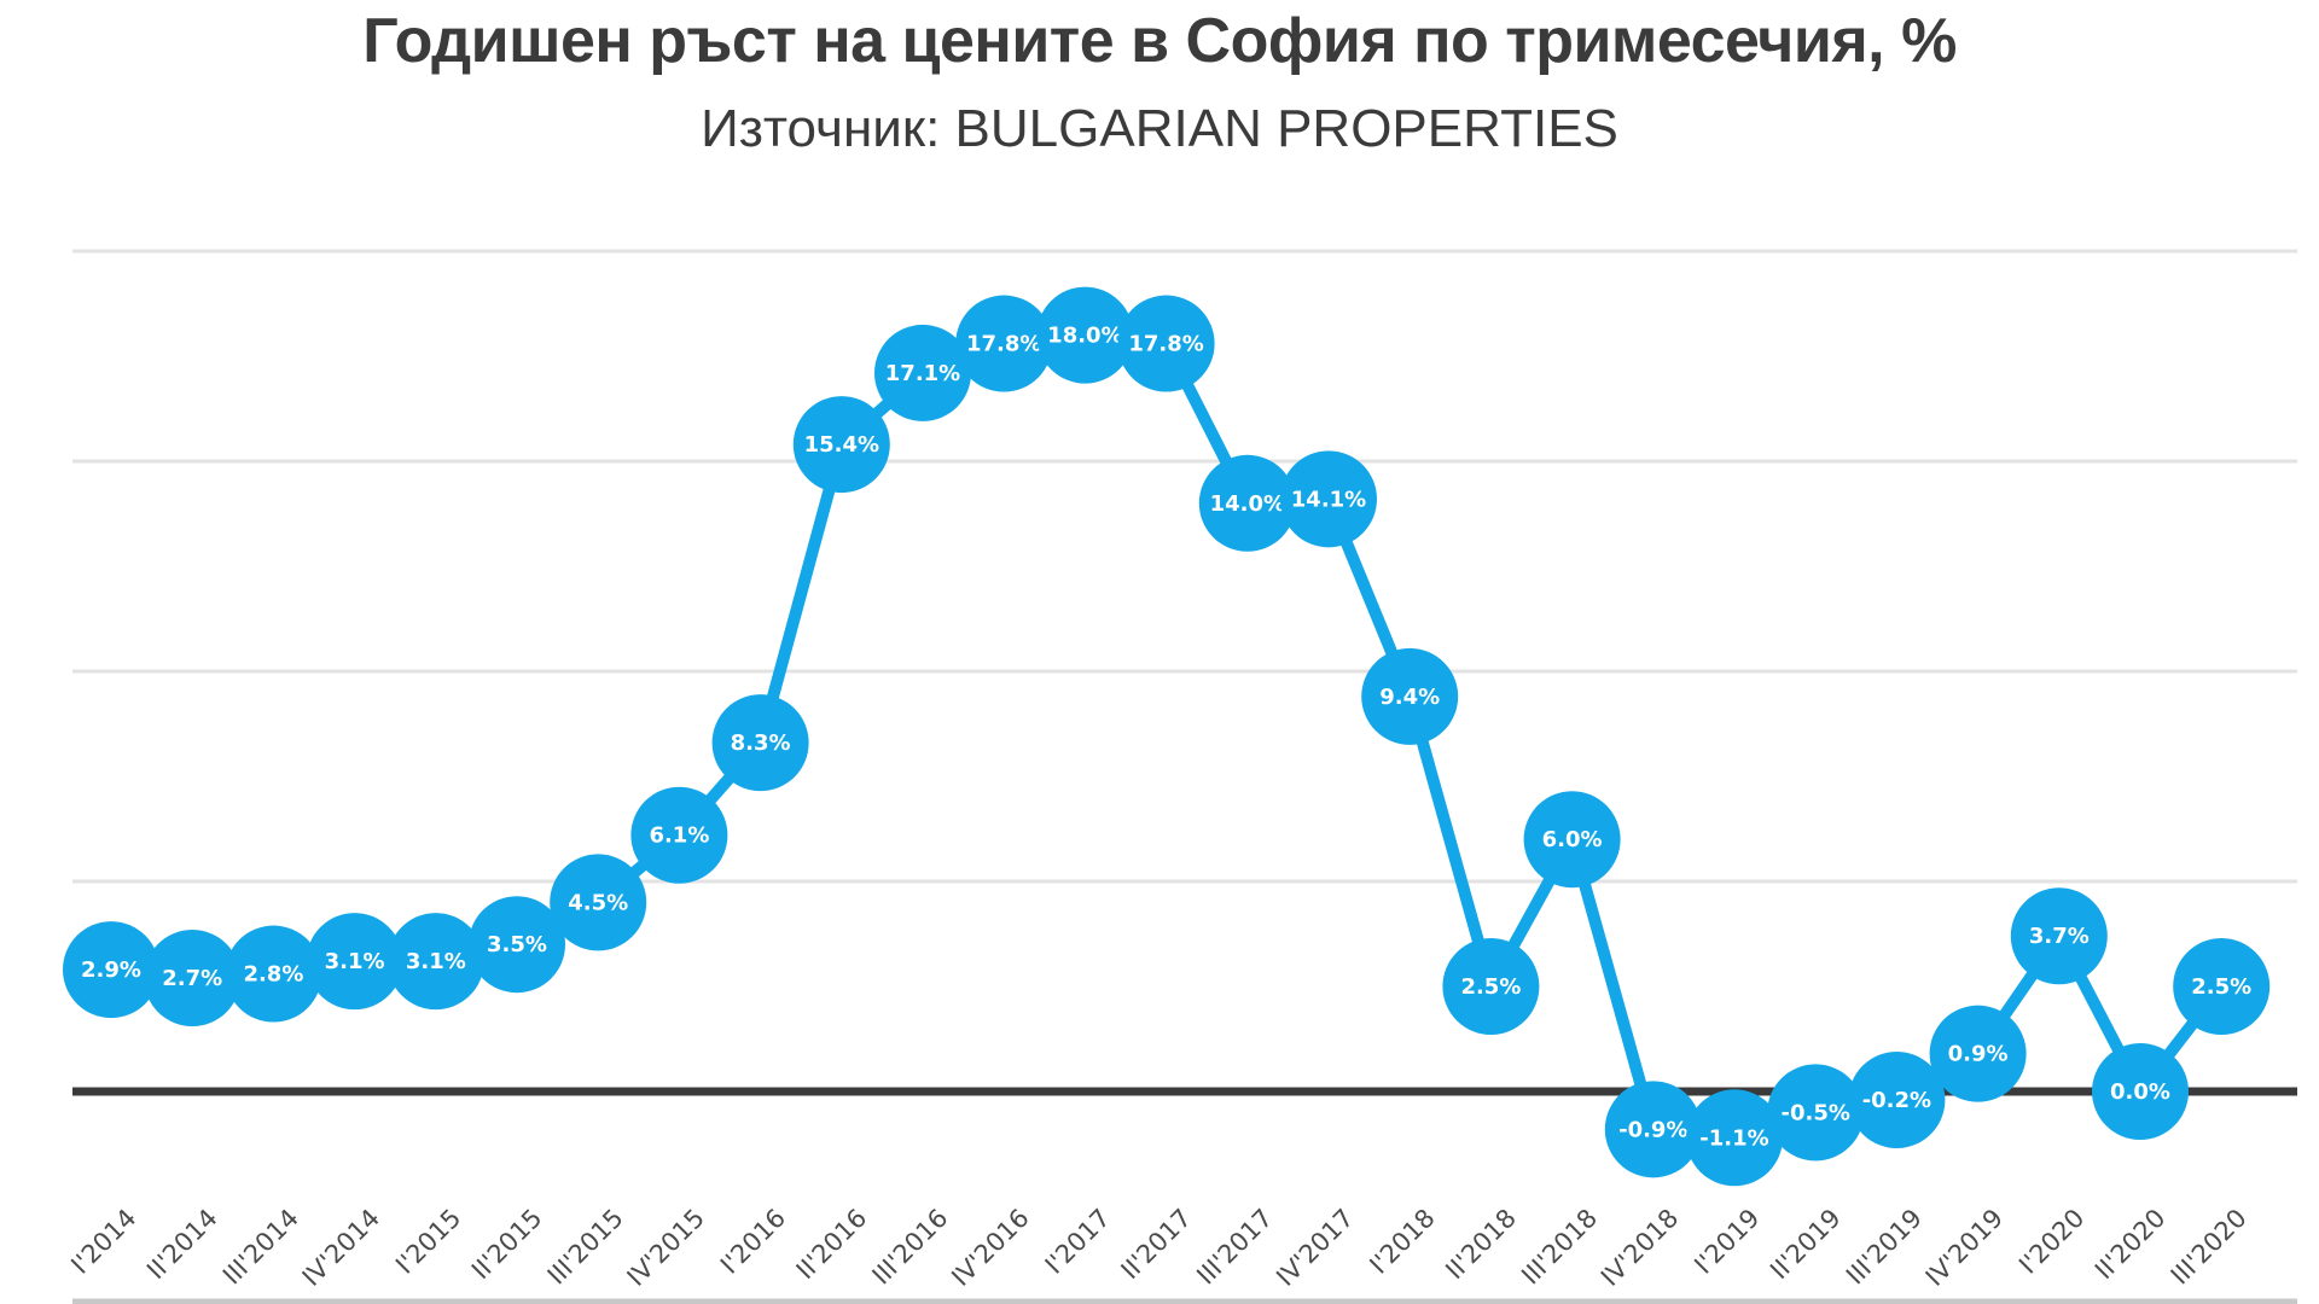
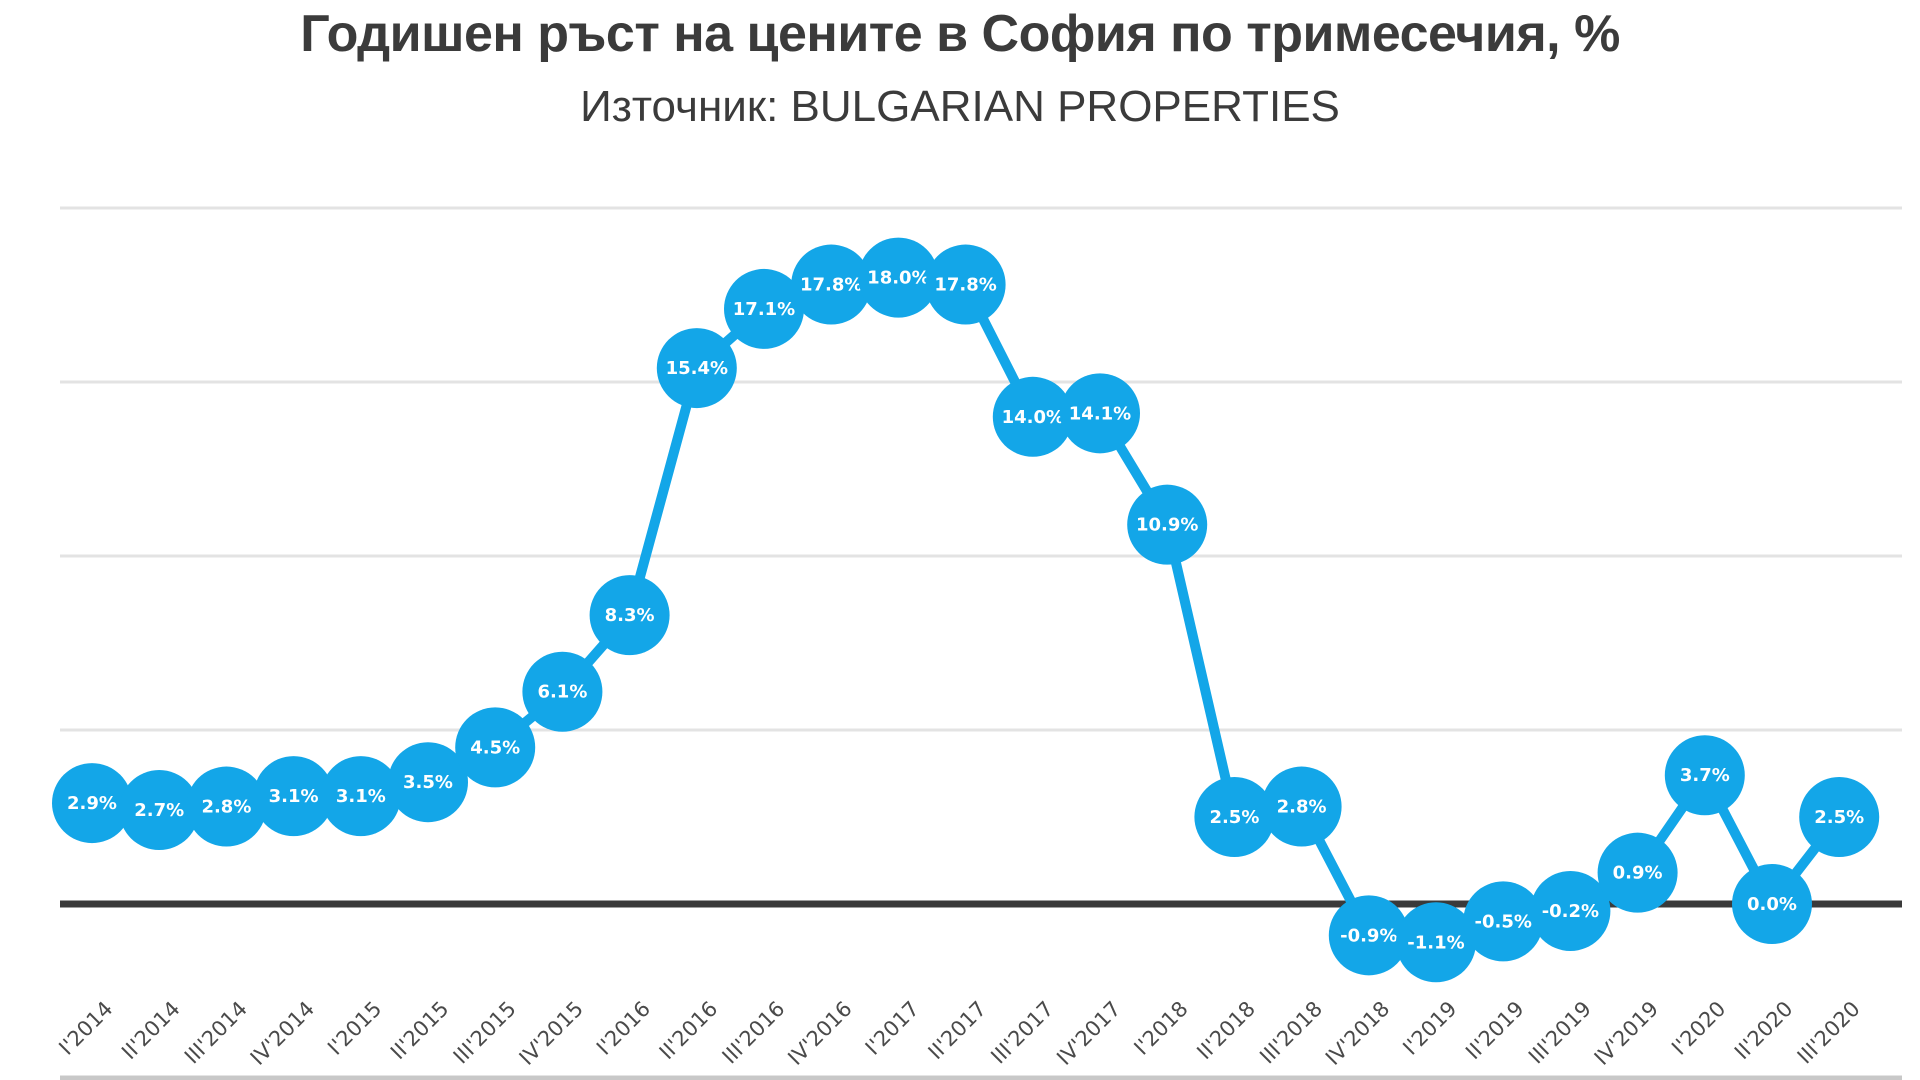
I'2018: 9.4% -> 10.9%
III'2018: 6.0% -> 2.8%
